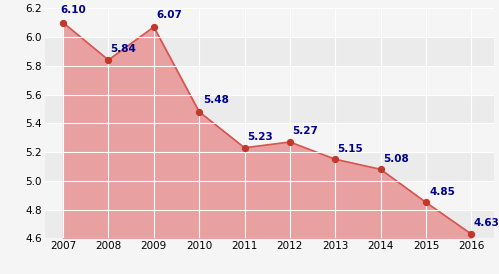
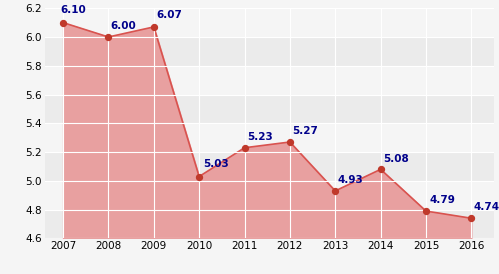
2008: 5.84 -> 6.00
2010: 5.48 -> 5.03
2013: 5.15 -> 4.93
2015: 4.85 -> 4.79
2016: 4.63 -> 4.74
